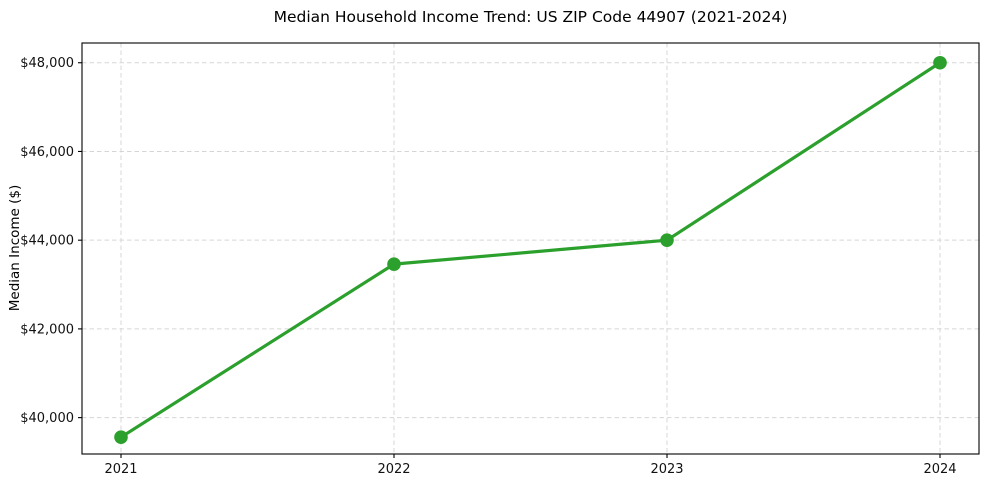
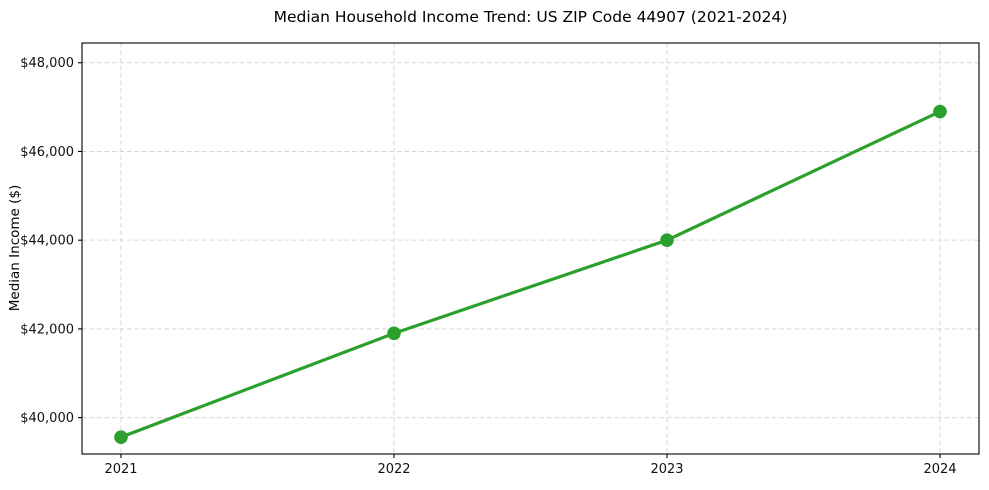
2022: $43500 -> $41900
2024: $48000 -> $46900
